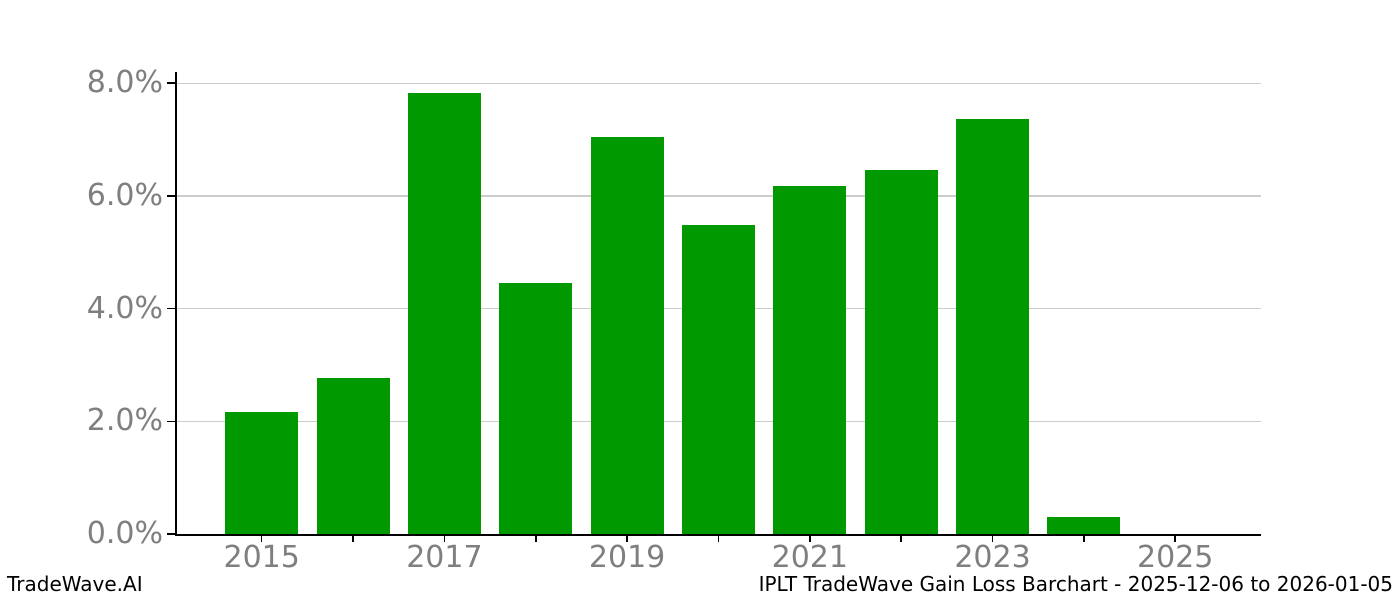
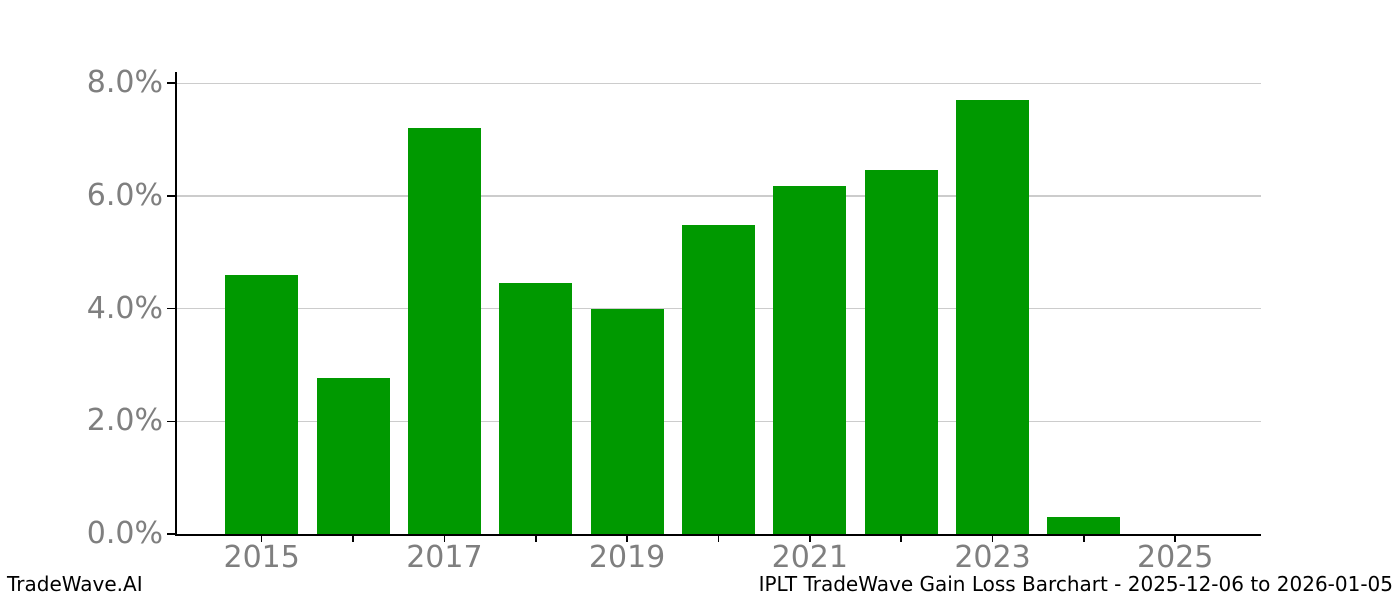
2015: 2.2% -> 4.6%
2017: 7.8% -> 7.2%
2019: 7.0% -> 4.0%
2023: 7.4% -> 7.7%
